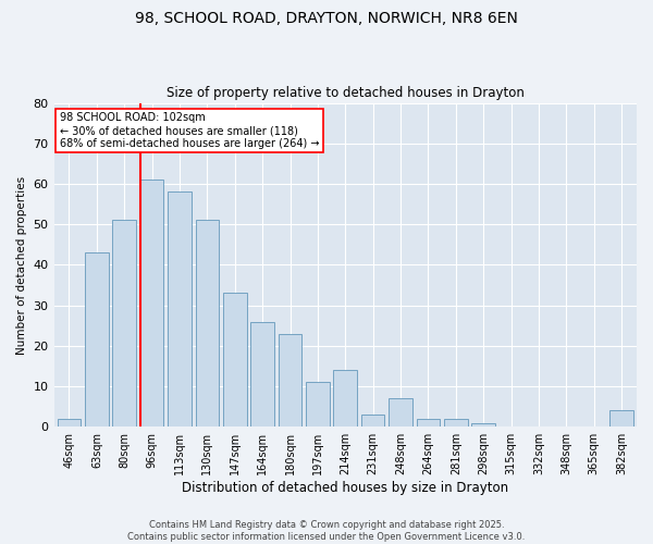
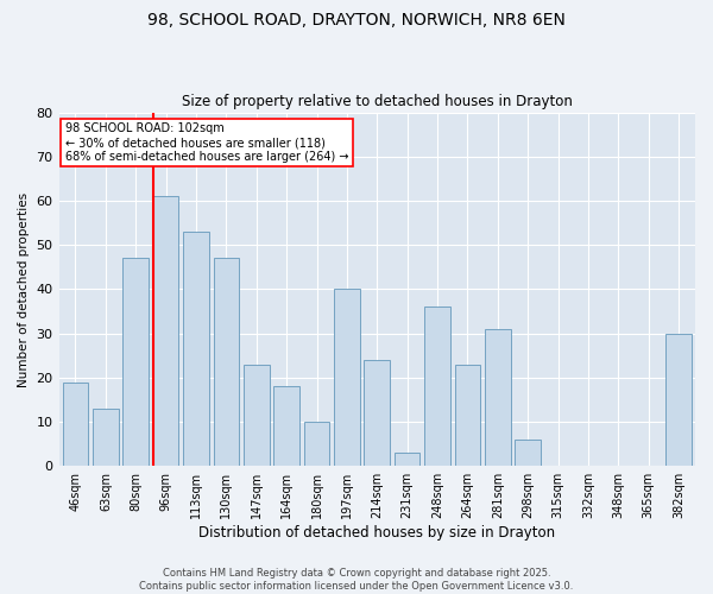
46sqm: 2 -> 19
63sqm: 43 -> 13
80sqm: 51 -> 47
113sqm: 58 -> 53
130sqm: 51 -> 47
147sqm: 33 -> 23
164sqm: 26 -> 18
180sqm: 23 -> 10
197sqm: 11 -> 40
214sqm: 14 -> 24
248sqm: 7 -> 36
264sqm: 2 -> 23
281sqm: 2 -> 31
298sqm: 1 -> 6
382sqm: 4 -> 30
